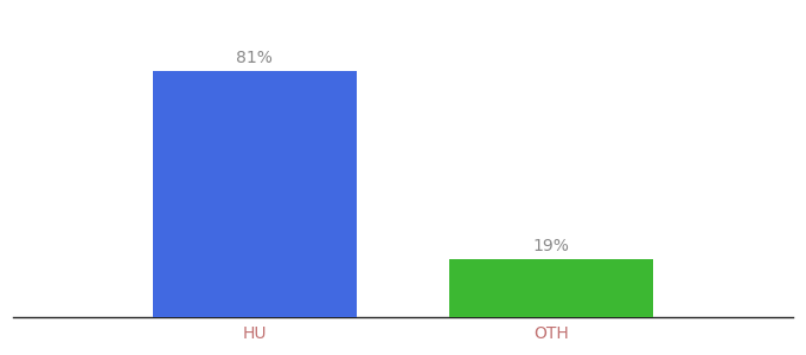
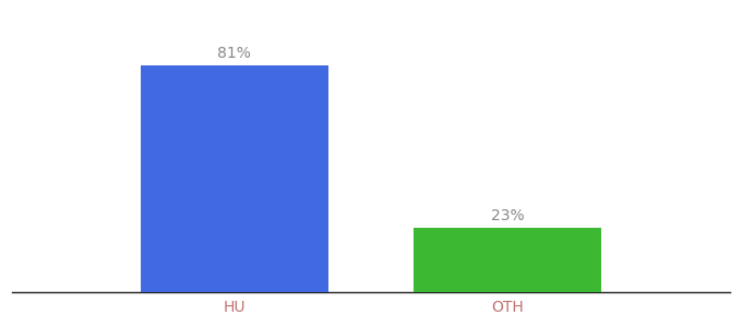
OTH: 19% -> 23%
